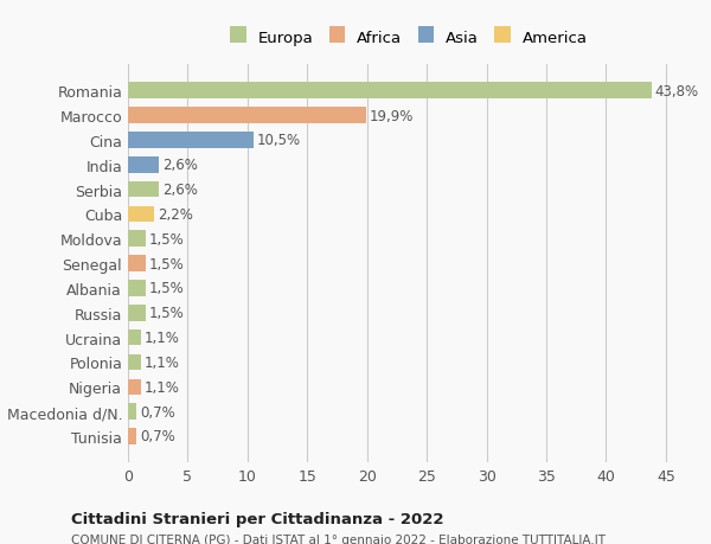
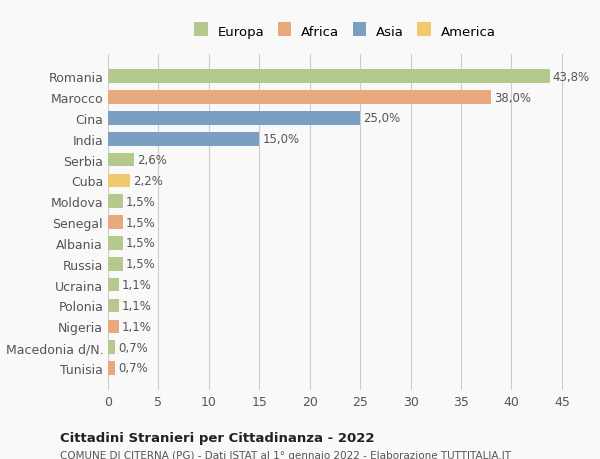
Marocco: 19,9% -> 38,0%
Cina: 10,5% -> 25,0%
India: 2,6% -> 15,0%
